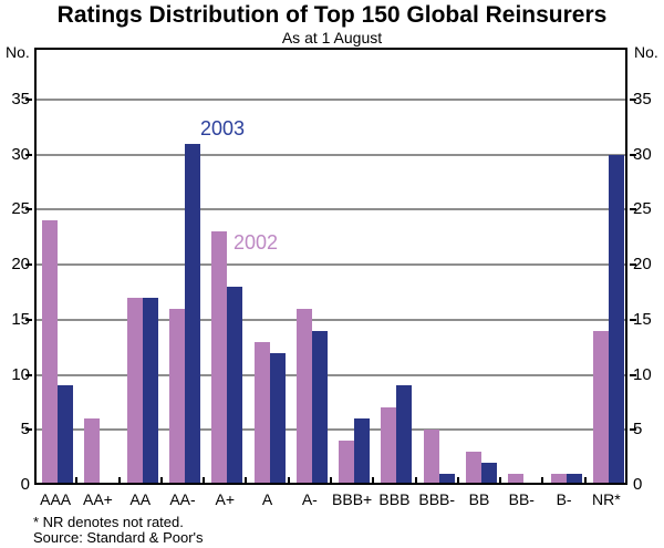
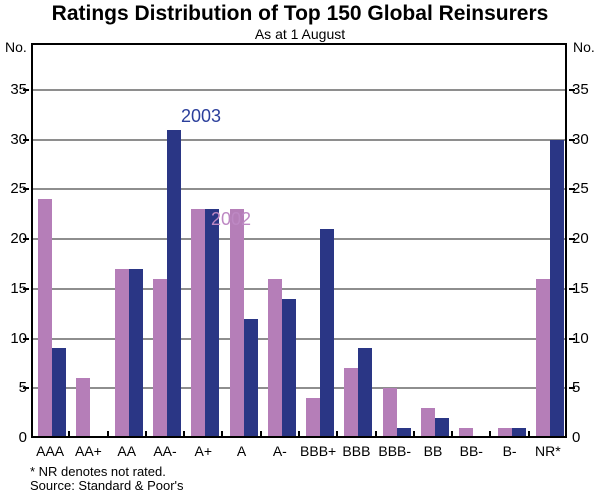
2003/A+: 18 -> 23
2002/A: 13 -> 23
2003/BBB+: 6 -> 21
2002/NR*: 14 -> 16
